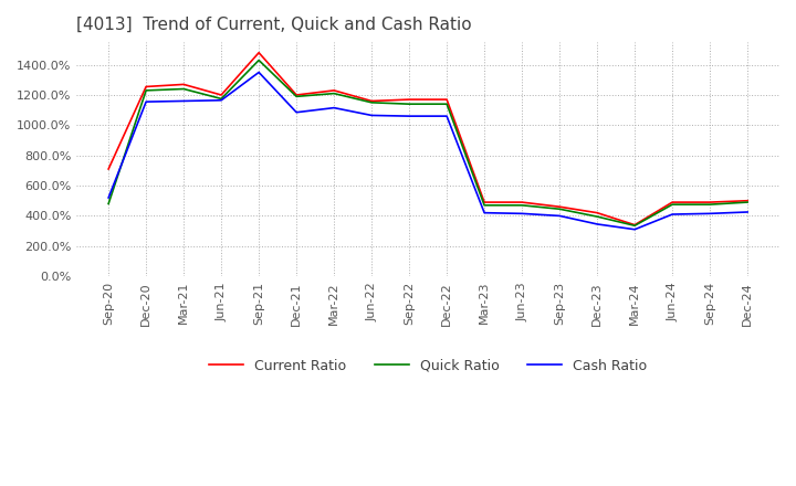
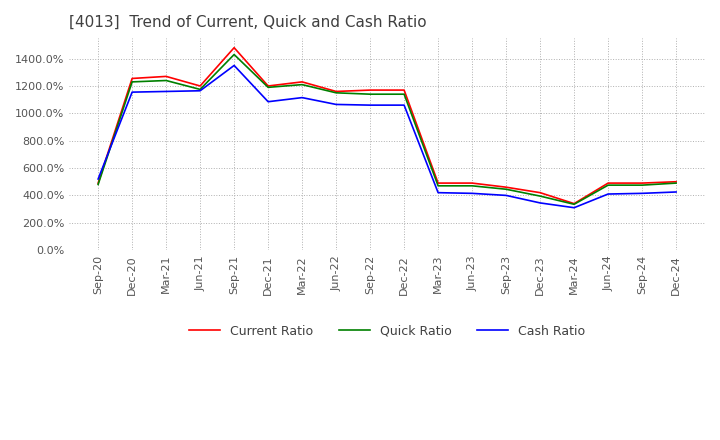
Current Ratio/Sep-20: 710% -> 490%
